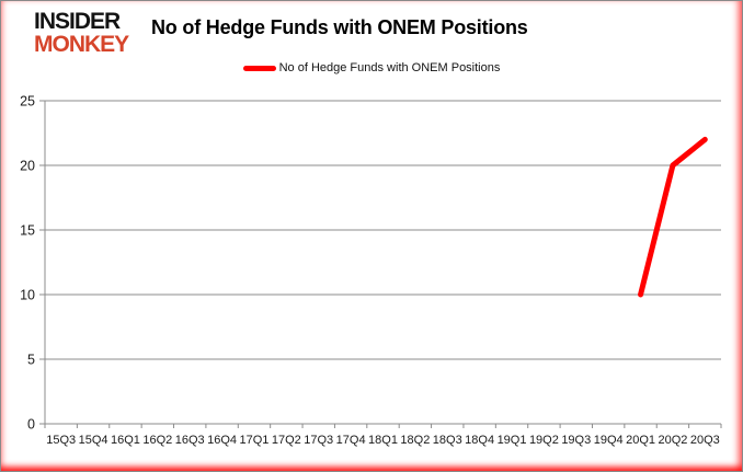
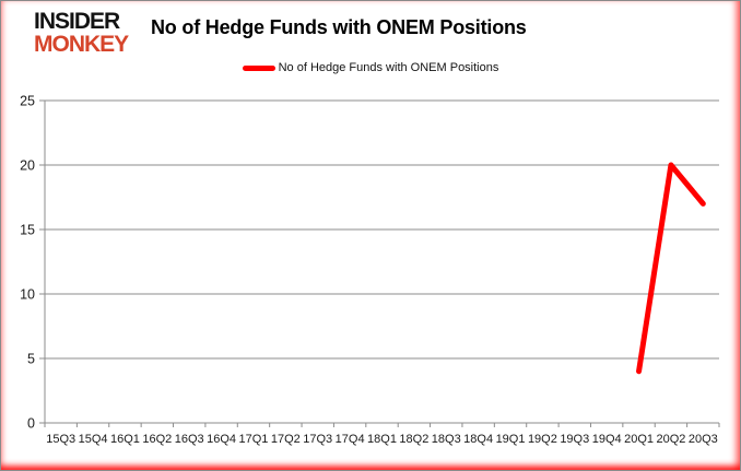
20Q1: 10 -> 4
20Q3: 22 -> 17
